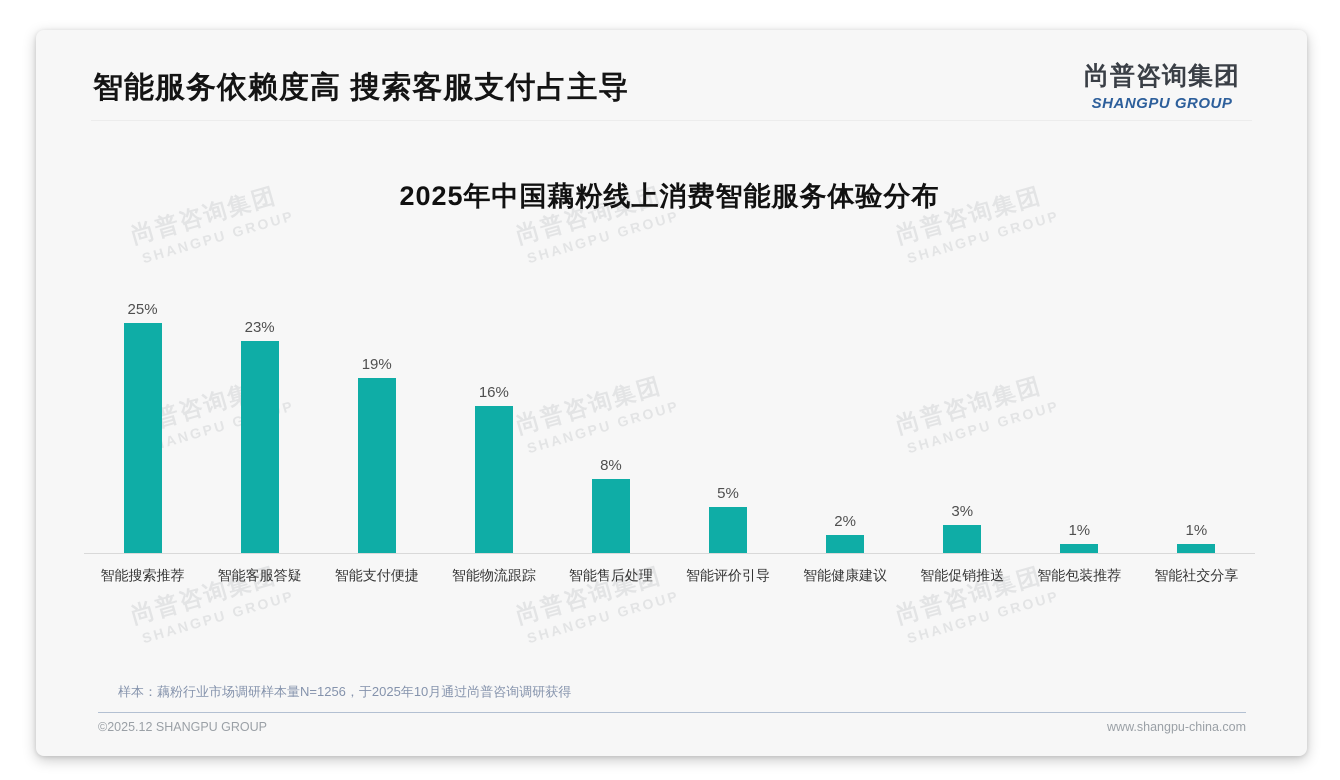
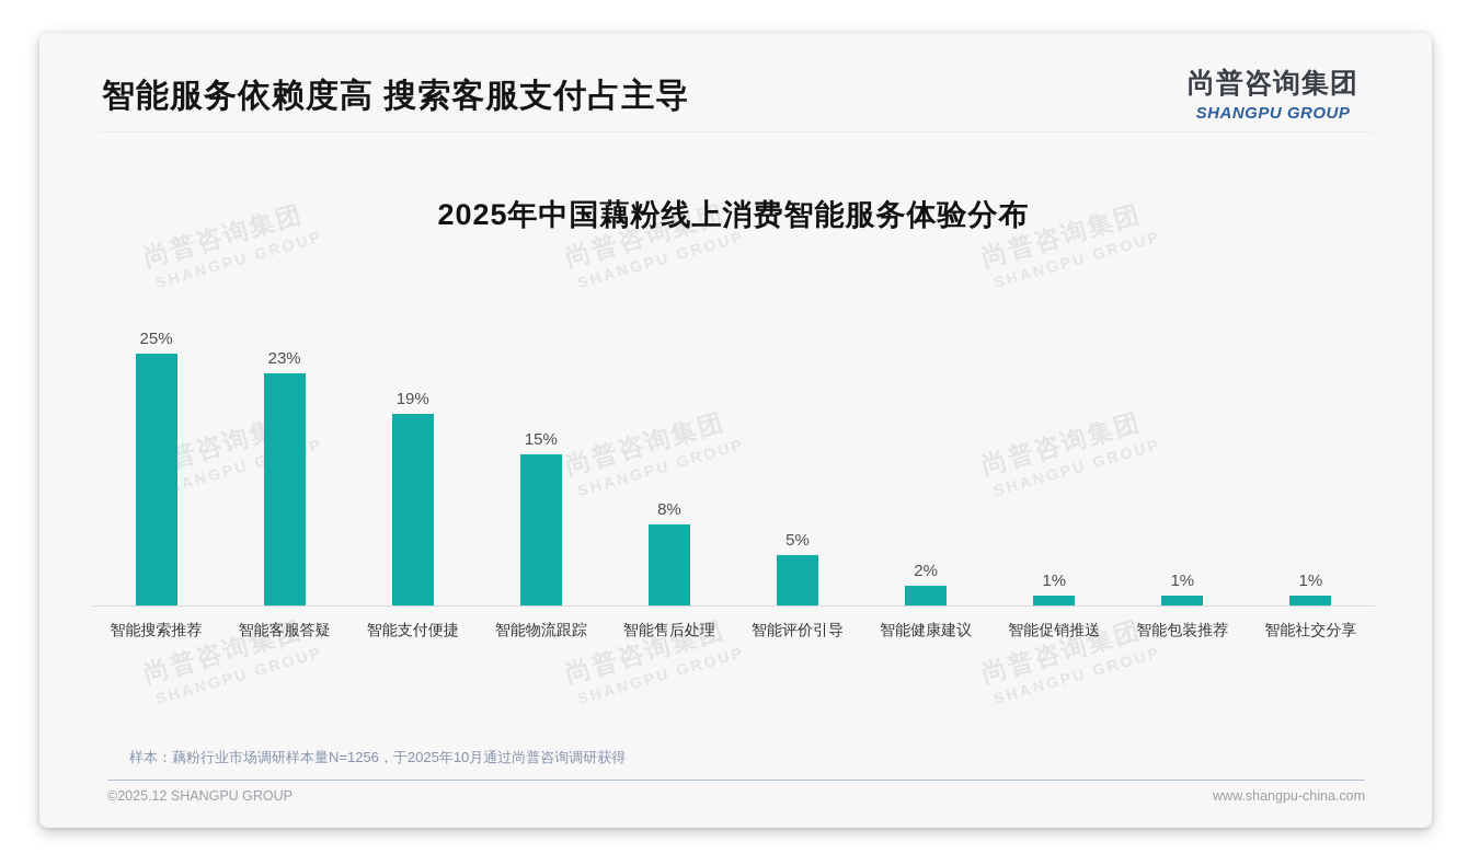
智能物流跟踪: 16% -> 15%
智能促销推送: 3% -> 1%
